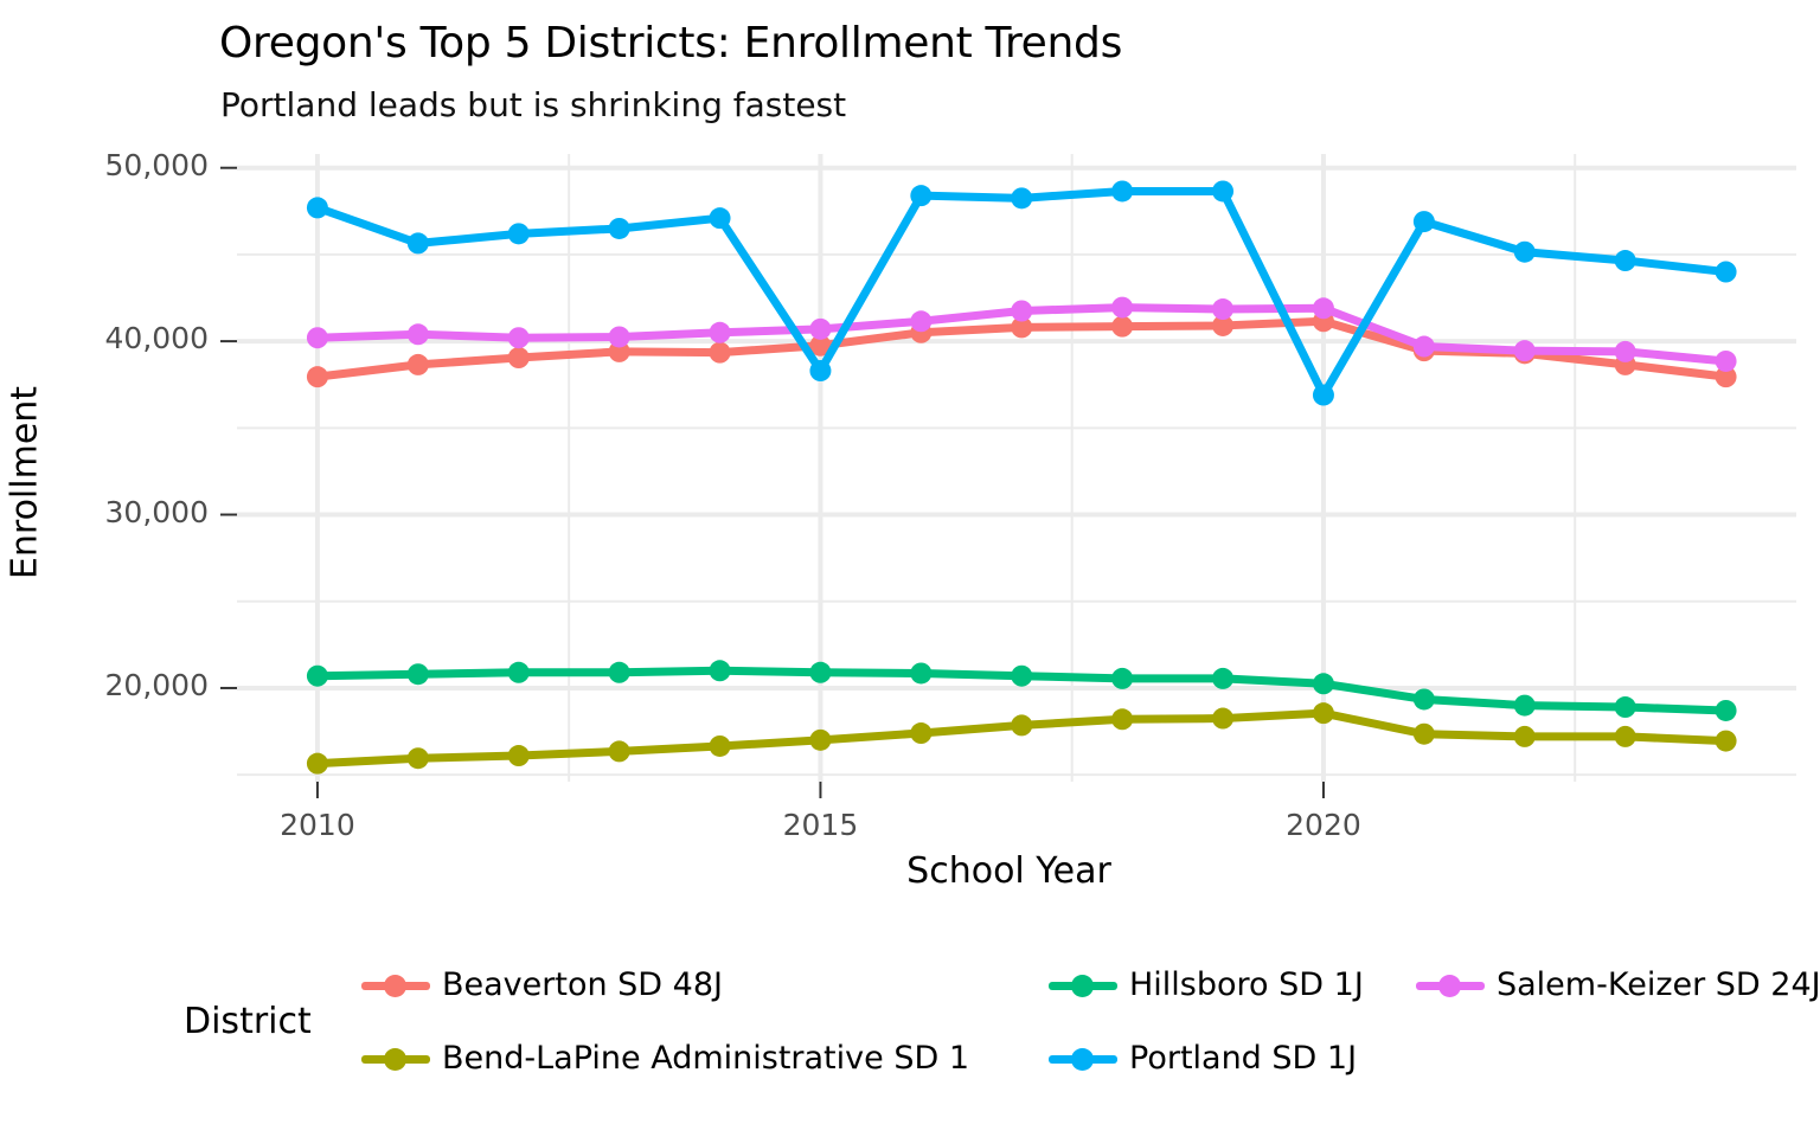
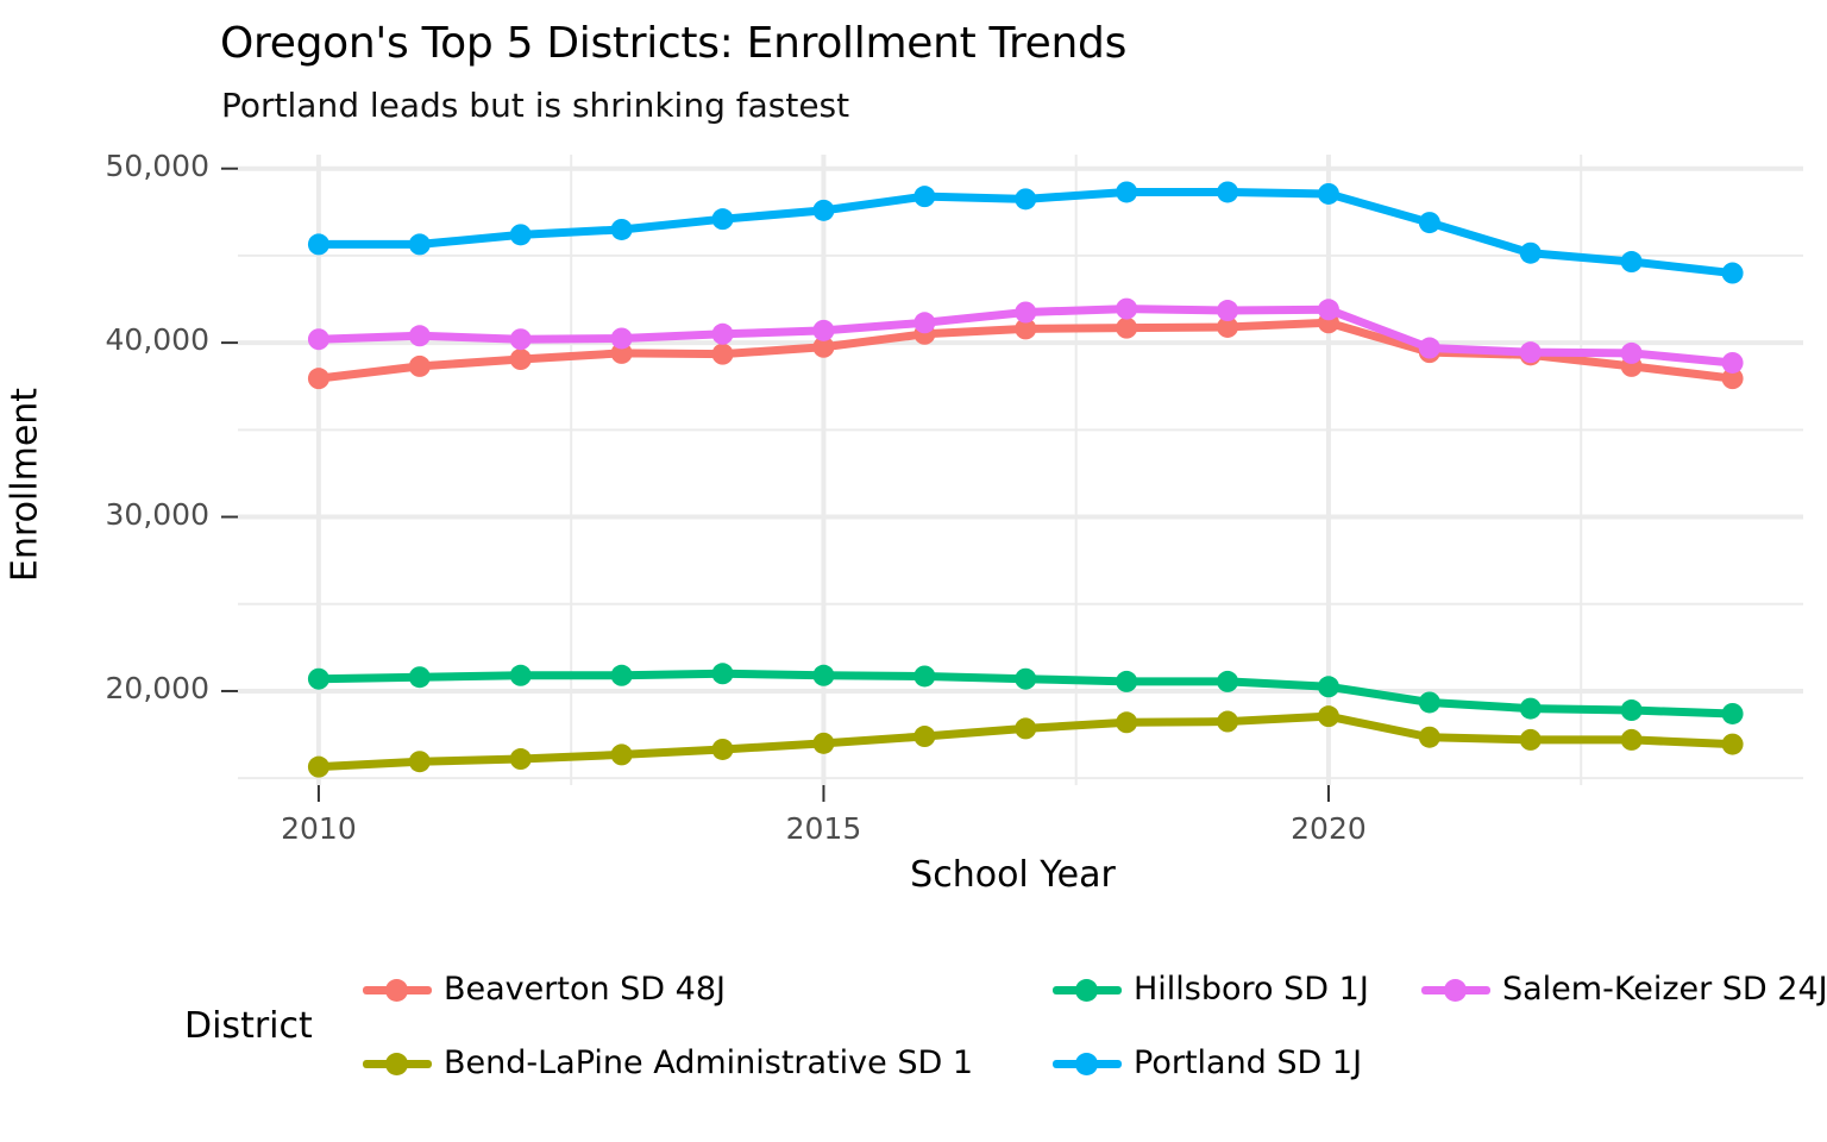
Portland SD 1J/2010: 47700 -> 45600
Portland SD 1J/2015: 38300 -> 47600
Portland SD 1J/2020: 36900 -> 48600
